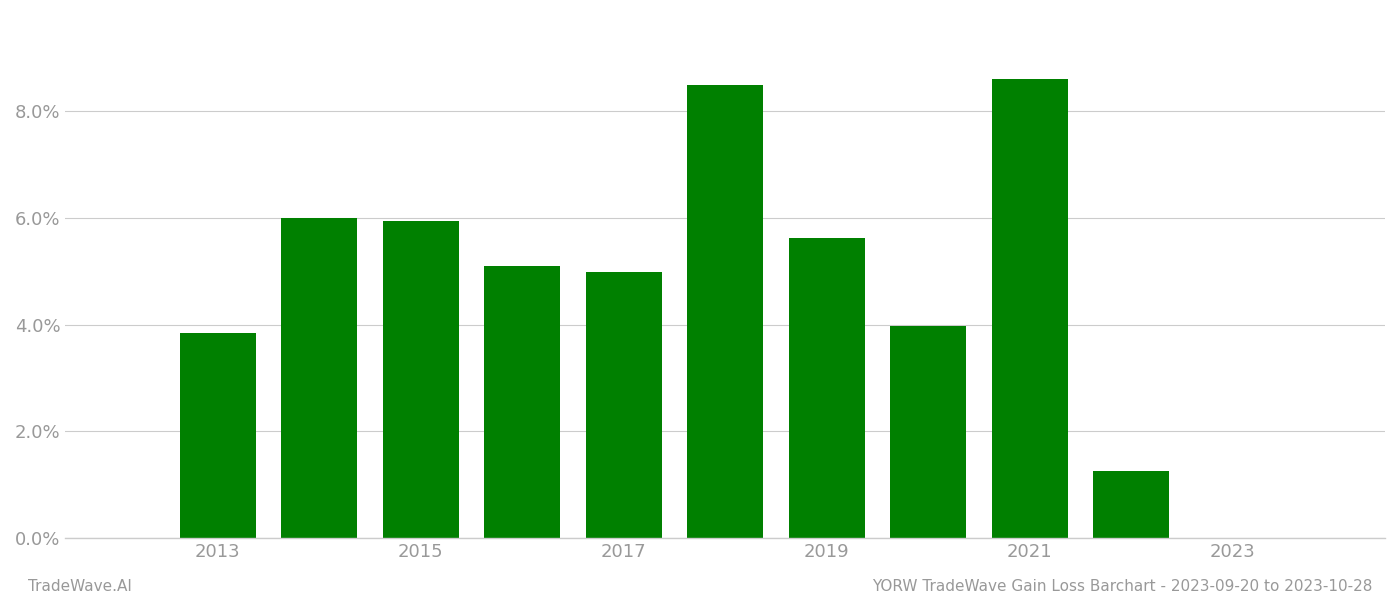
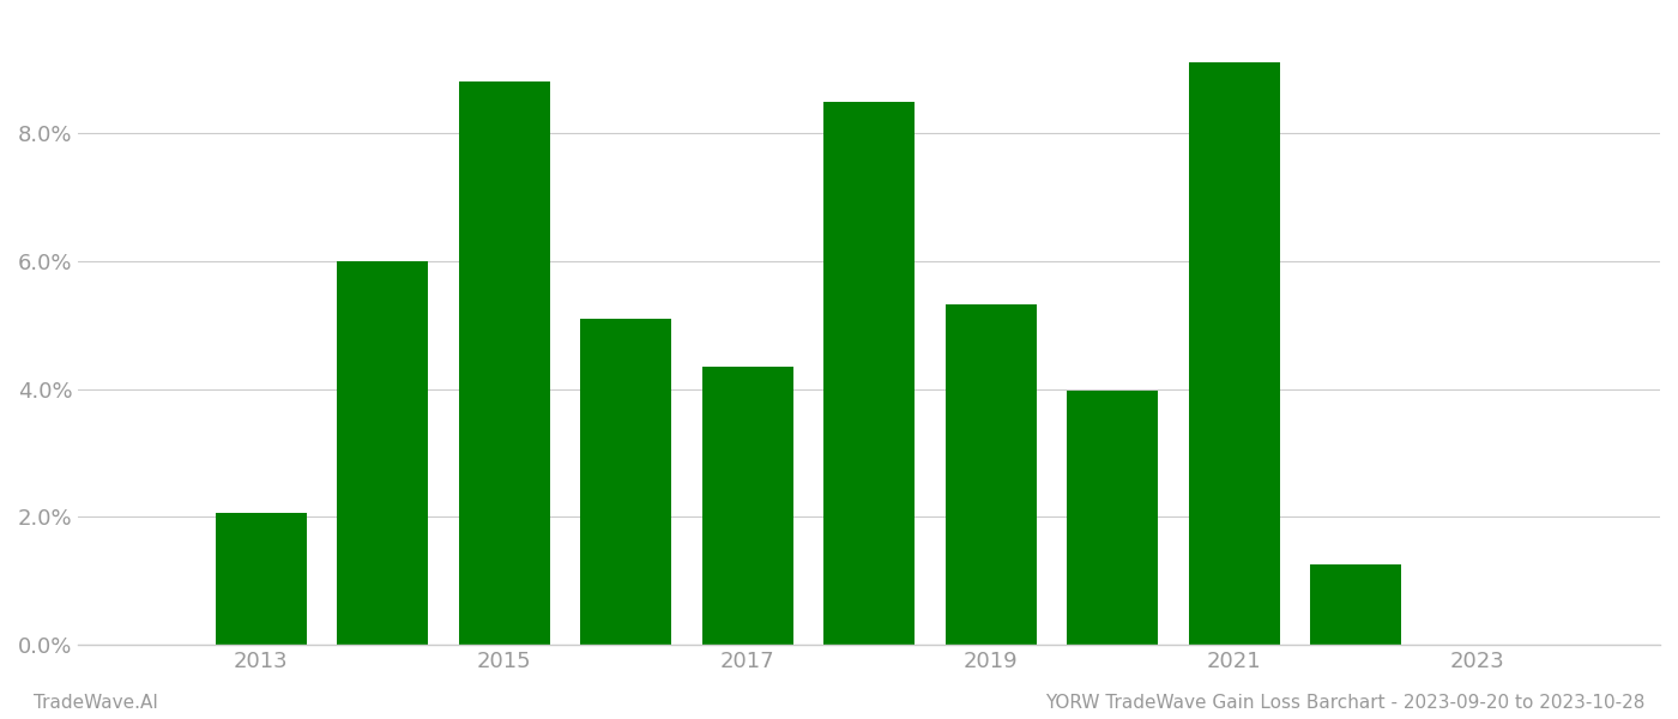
2013: 3.84% -> 2.07%
2015: 5.94% -> 8.80%
2017: 4.98% -> 4.35%
2019: 5.62% -> 5.32%
2021: 8.60% -> 9.10%
